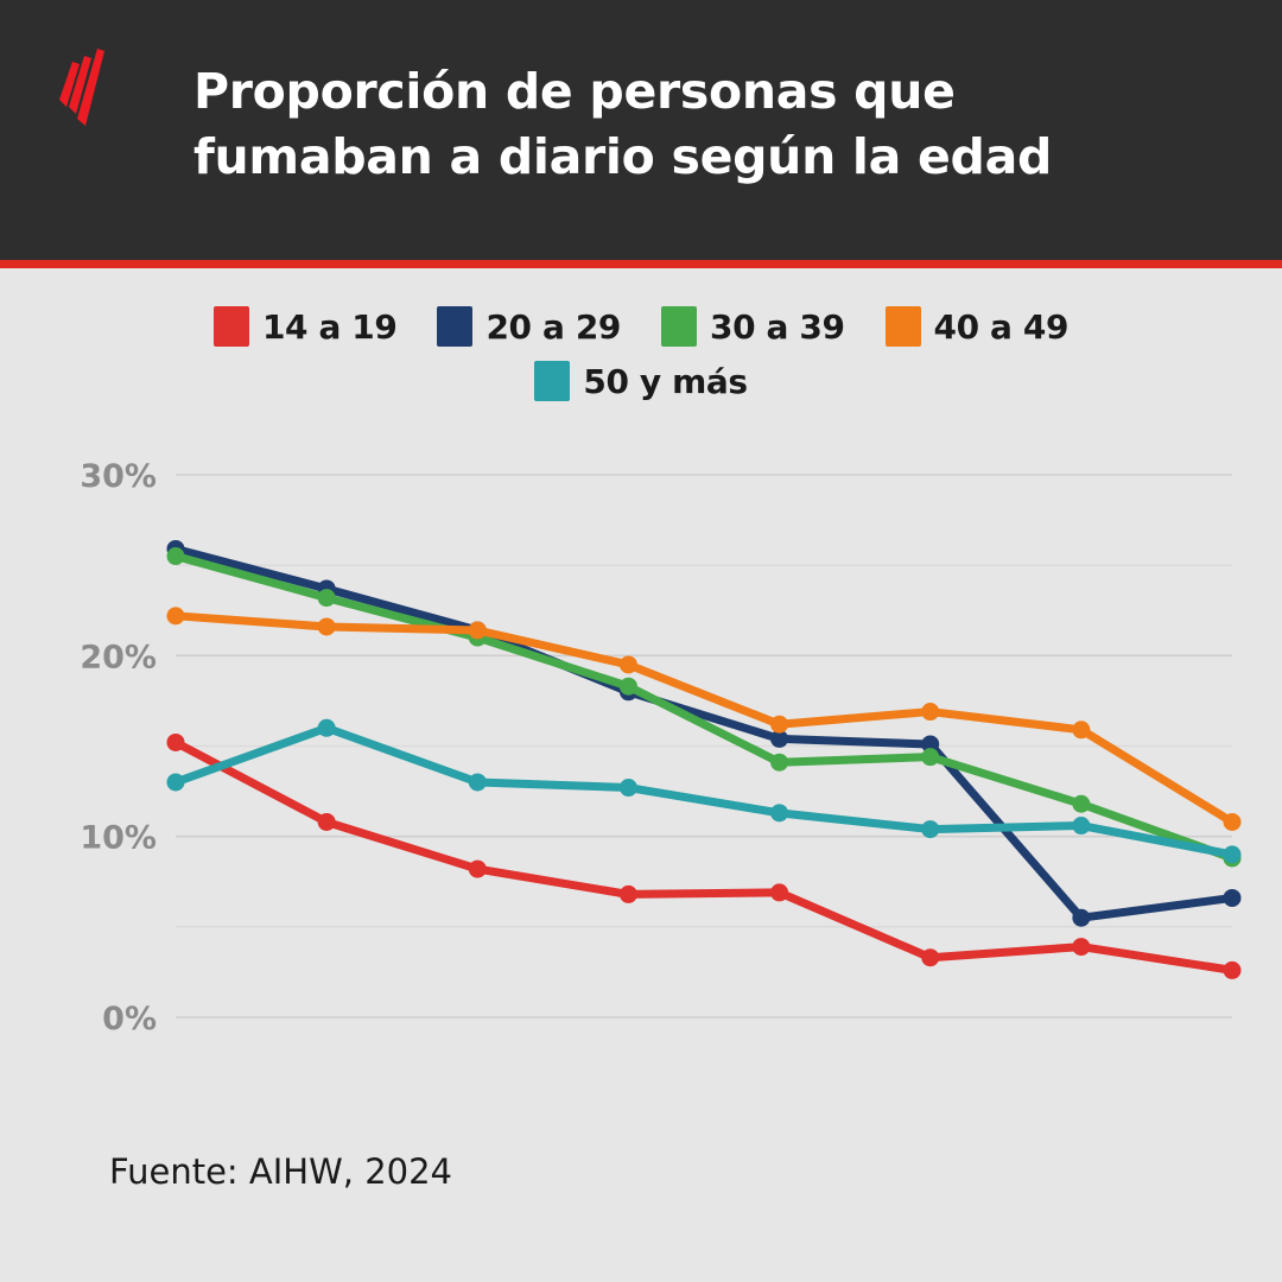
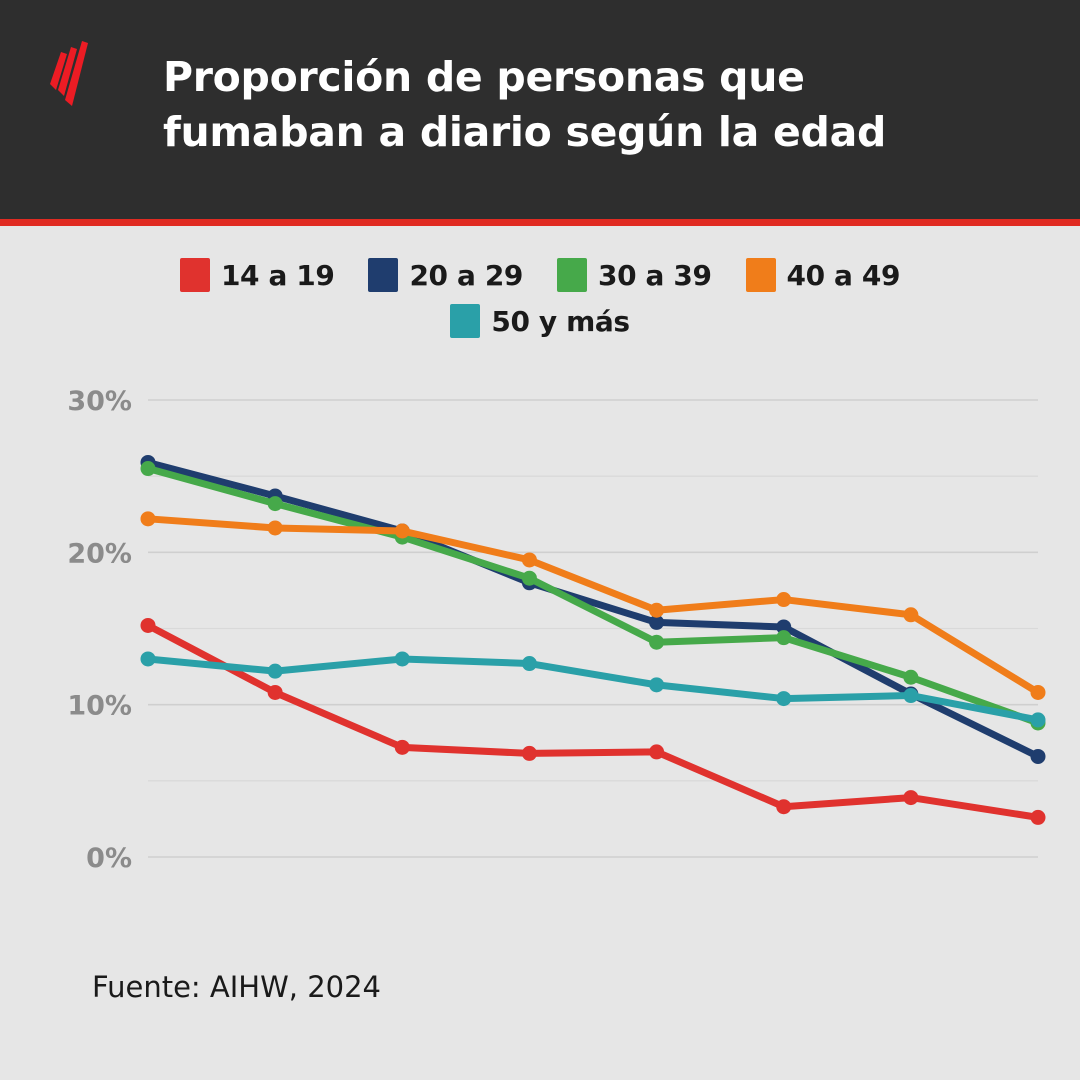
50 y más/2004: 16.0% -> 12.2%
14 a 19/2007: 8.2% -> 7.2%
20 a 29/2019: 5.5% -> 10.7%
